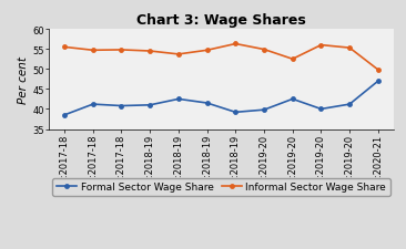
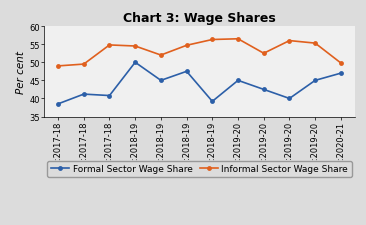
Informal Sector Wage Share/Q2:2017-18: 55.5 -> 49.0
Informal Sector Wage Share/Q3:2017-18: 54.7 -> 49.5
Formal Sector Wage Share/Q1:2018-19: 41.0 -> 50.0
Formal Sector Wage Share/Q2:2018-19: 42.5 -> 45.0
Informal Sector Wage Share/Q2:2018-19: 53.7 -> 52.0
Formal Sector Wage Share/Q3:2018-19: 41.5 -> 47.5
Formal Sector Wage Share/Q1:2019-20: 39.8 -> 45.0
Informal Sector Wage Share/Q1:2019-20: 54.9 -> 56.5
Formal Sector Wage Share/Q4:2019-20: 41.2 -> 45.0
